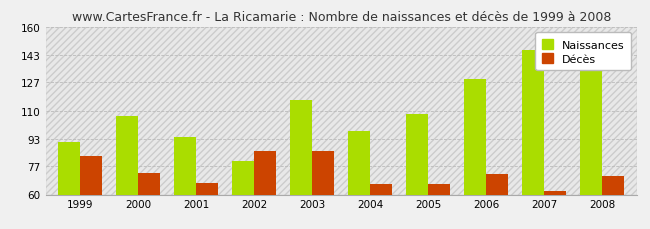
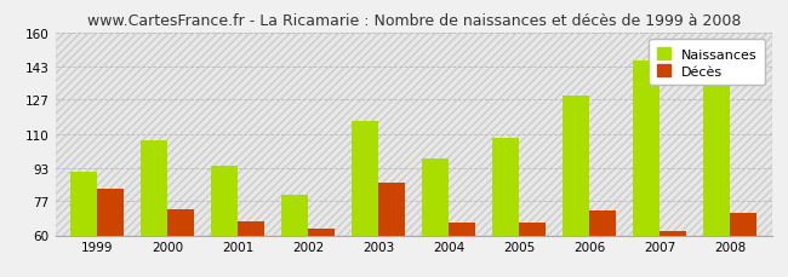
Décès/2002: 86 -> 63
